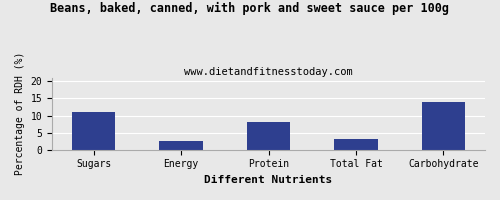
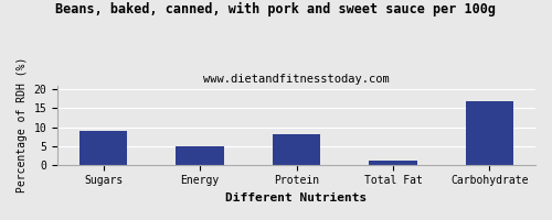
Sugars: 11.0 -> 9.1
Energy: 2.5 -> 5.0
Total Fat: 3.0 -> 1.1
Carbohydrate: 14.0 -> 16.8
